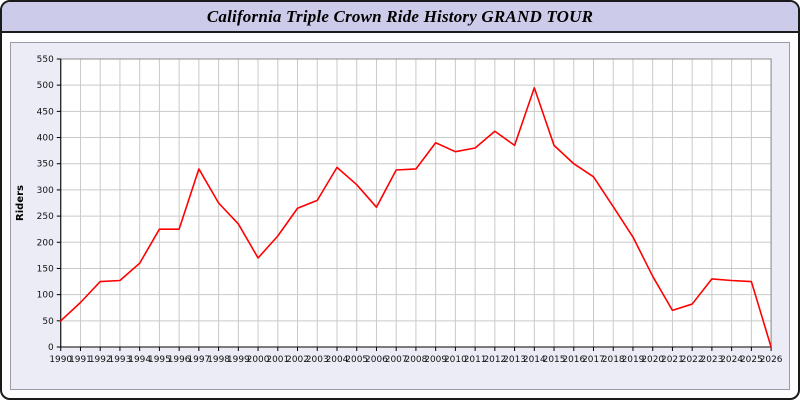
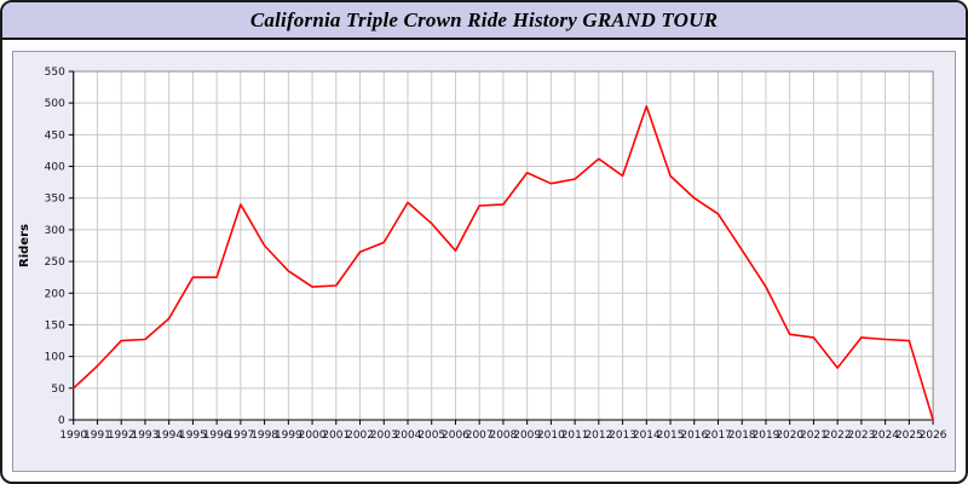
2000: 170 -> 210
2021: 70 -> 130
